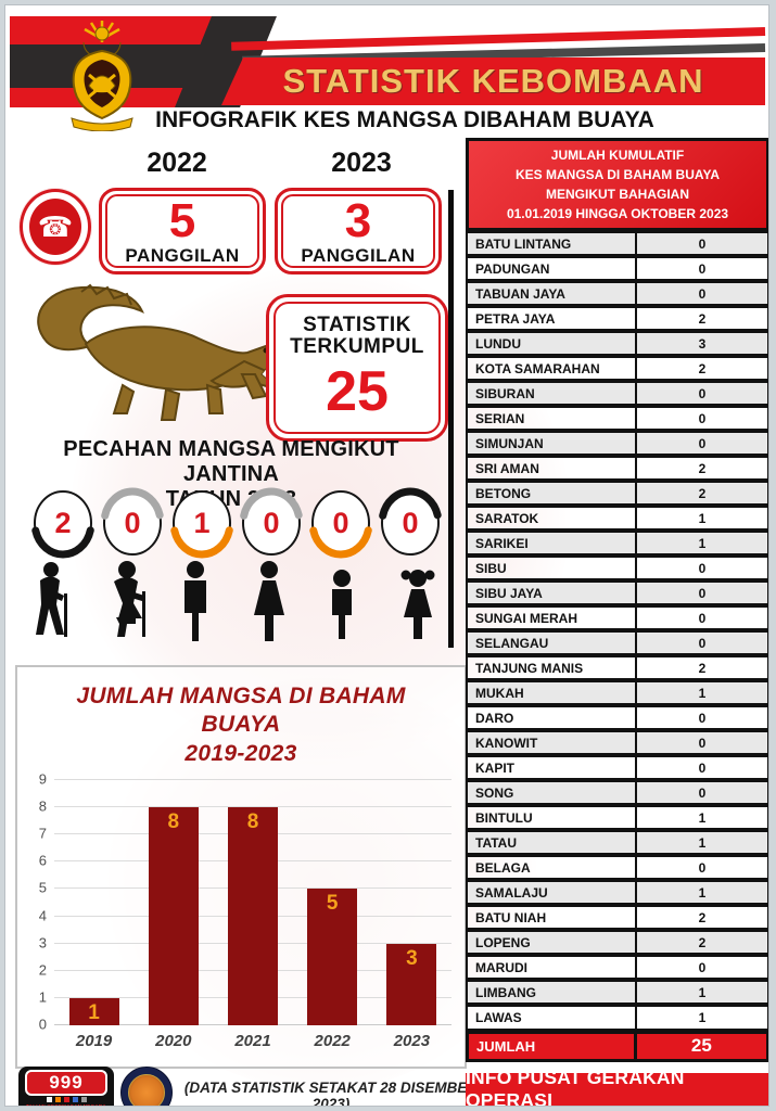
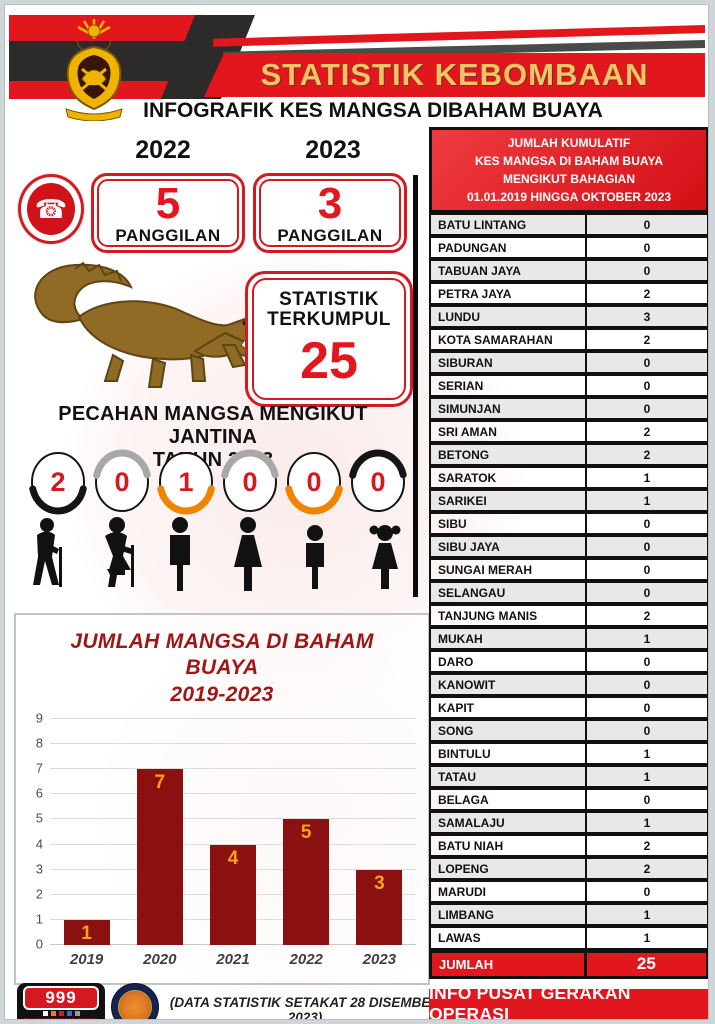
2020: 8 -> 7
2021: 8 -> 4
